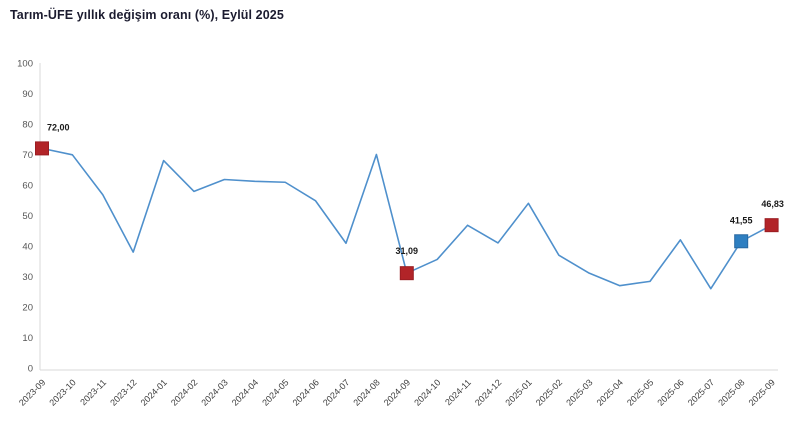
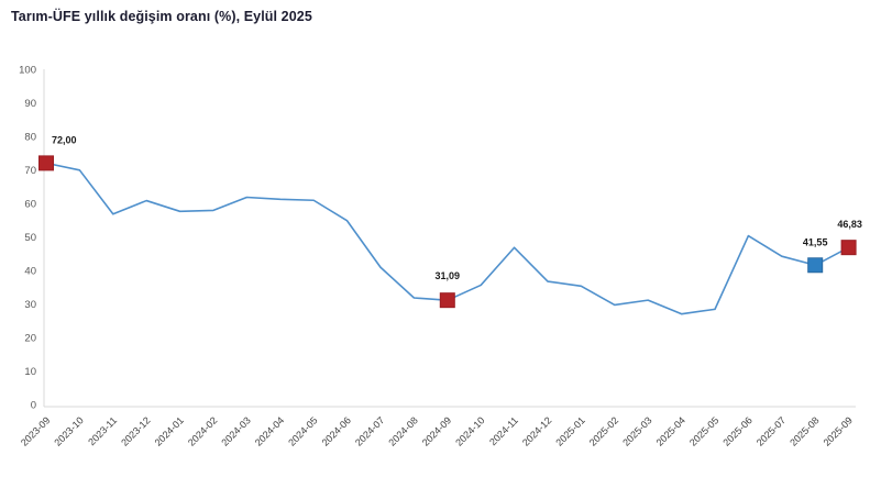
2023-12: 38 -> 61
2024-01: 68 -> 58
2024-08: 70 -> 32
2024-12: 41 -> 37
2025-01: 54 -> 35
2025-02: 37 -> 30
2025-06: 42 -> 50
2025-07: 26 -> 44
